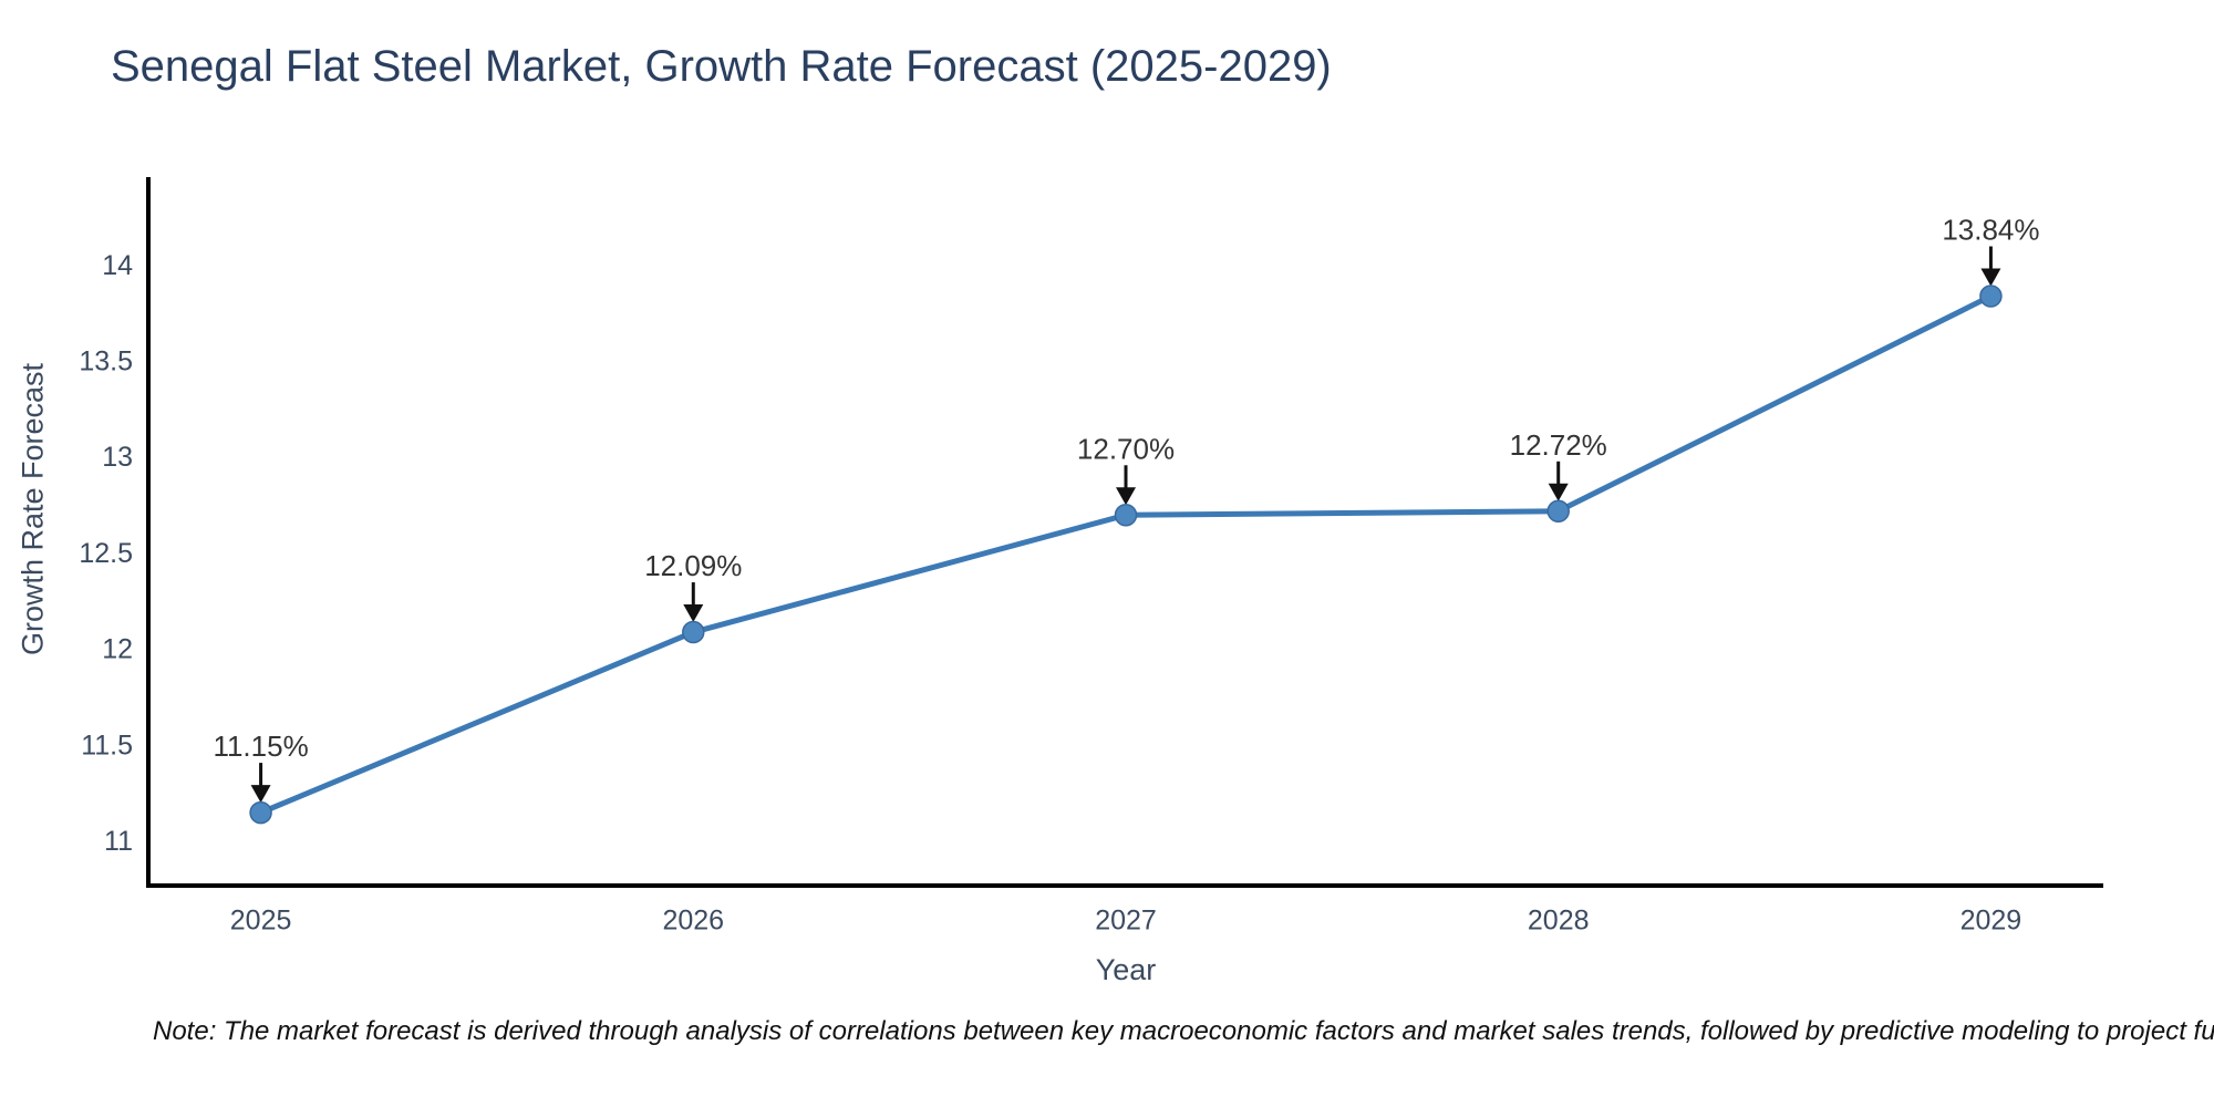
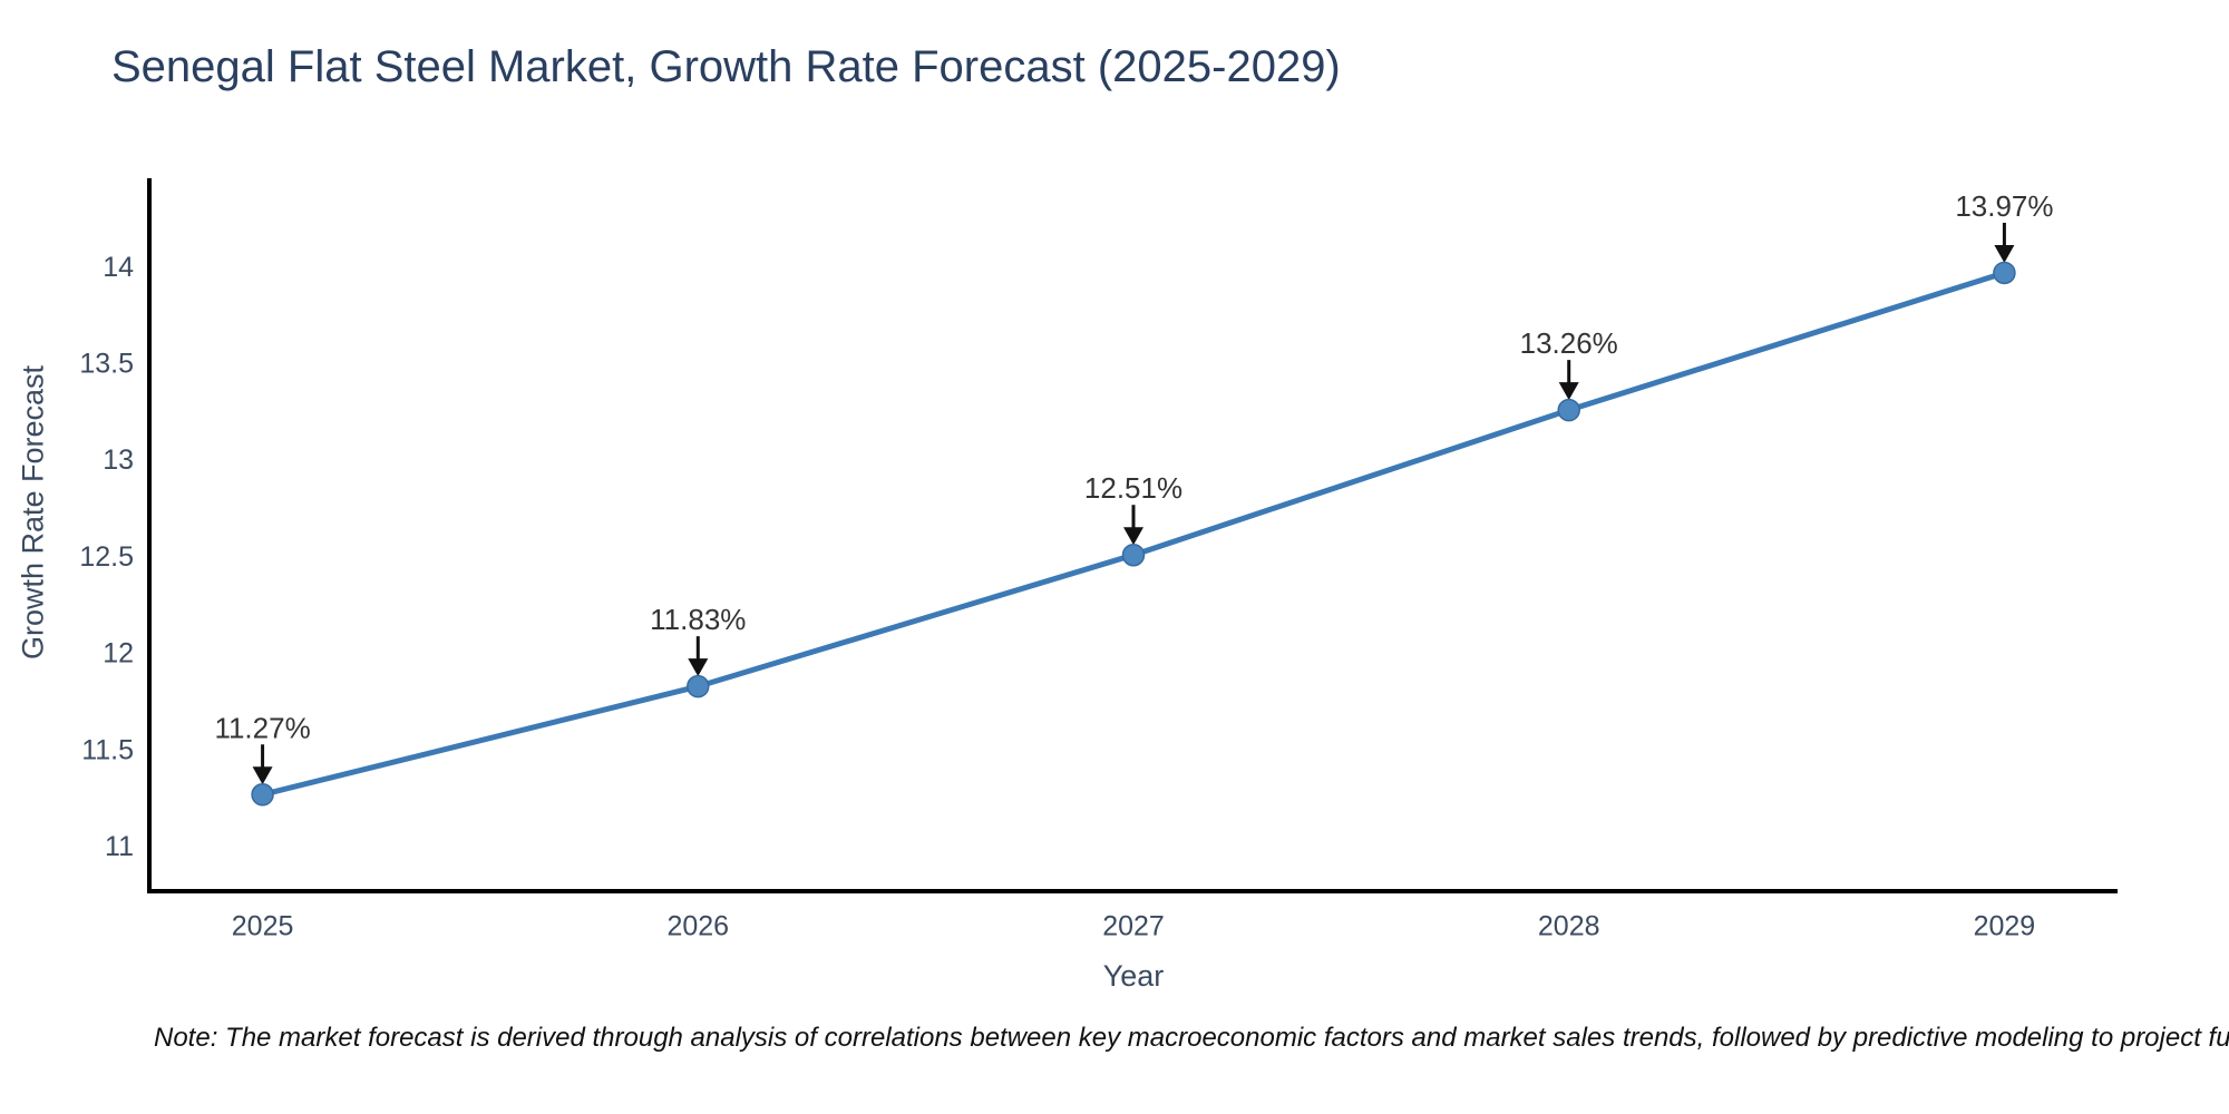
2025: 11.15% -> 11.27%
2026: 12.09% -> 11.83%
2027: 12.70% -> 12.51%
2028: 12.72% -> 13.26%
2029: 13.84% -> 13.97%
